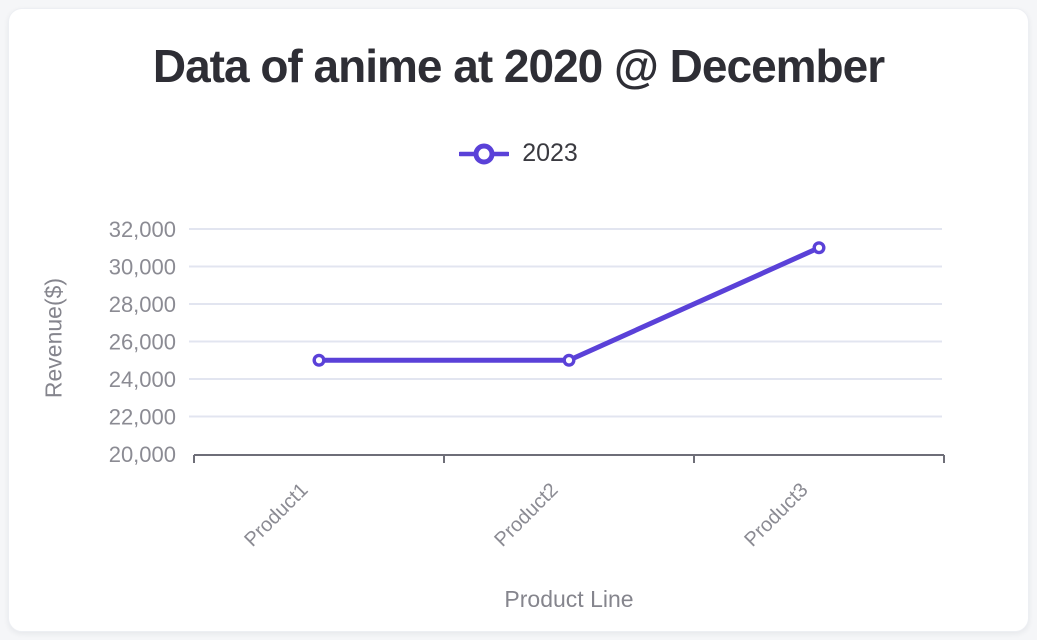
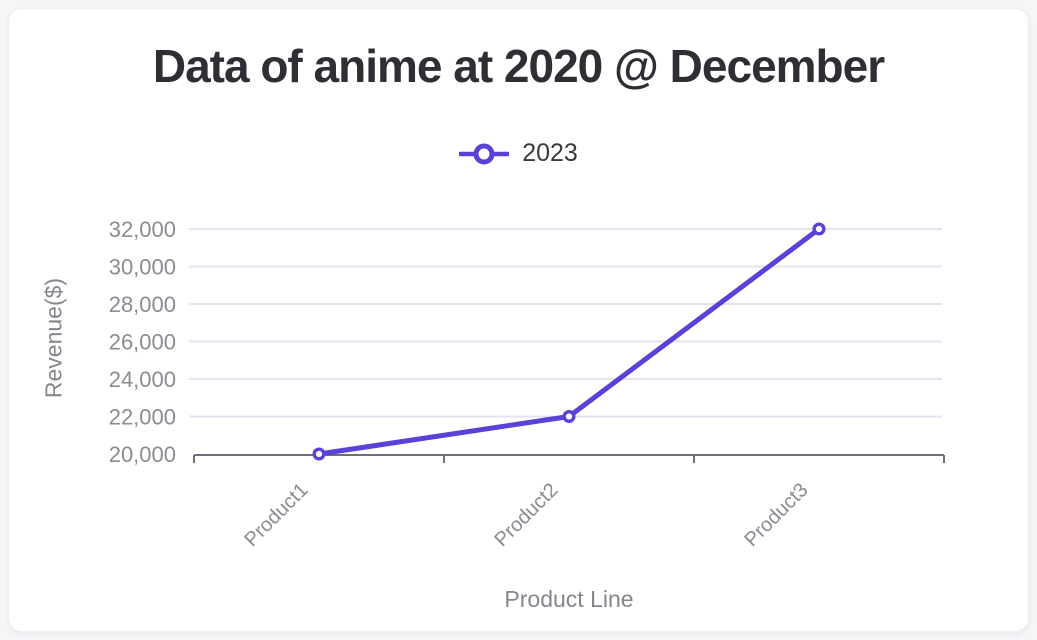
Product1: 25000 -> 20000
Product2: 25000 -> 22000
Product3: 31000 -> 32000
